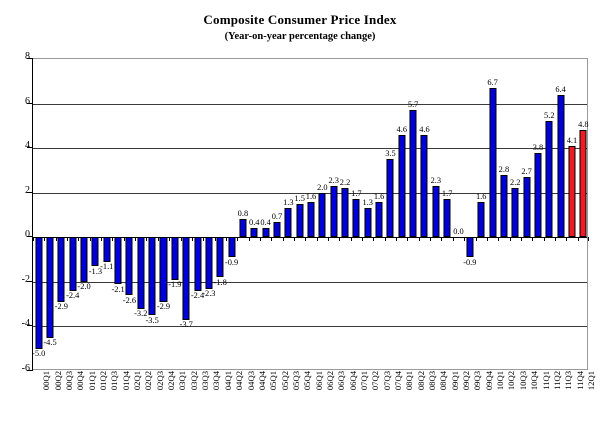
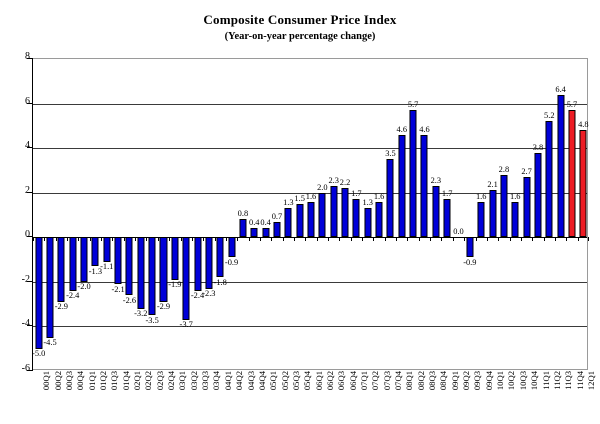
10Q1: 6.7 -> 2.1
10Q3: 2.2 -> 1.6
11Q4: 4.1 -> 5.7
